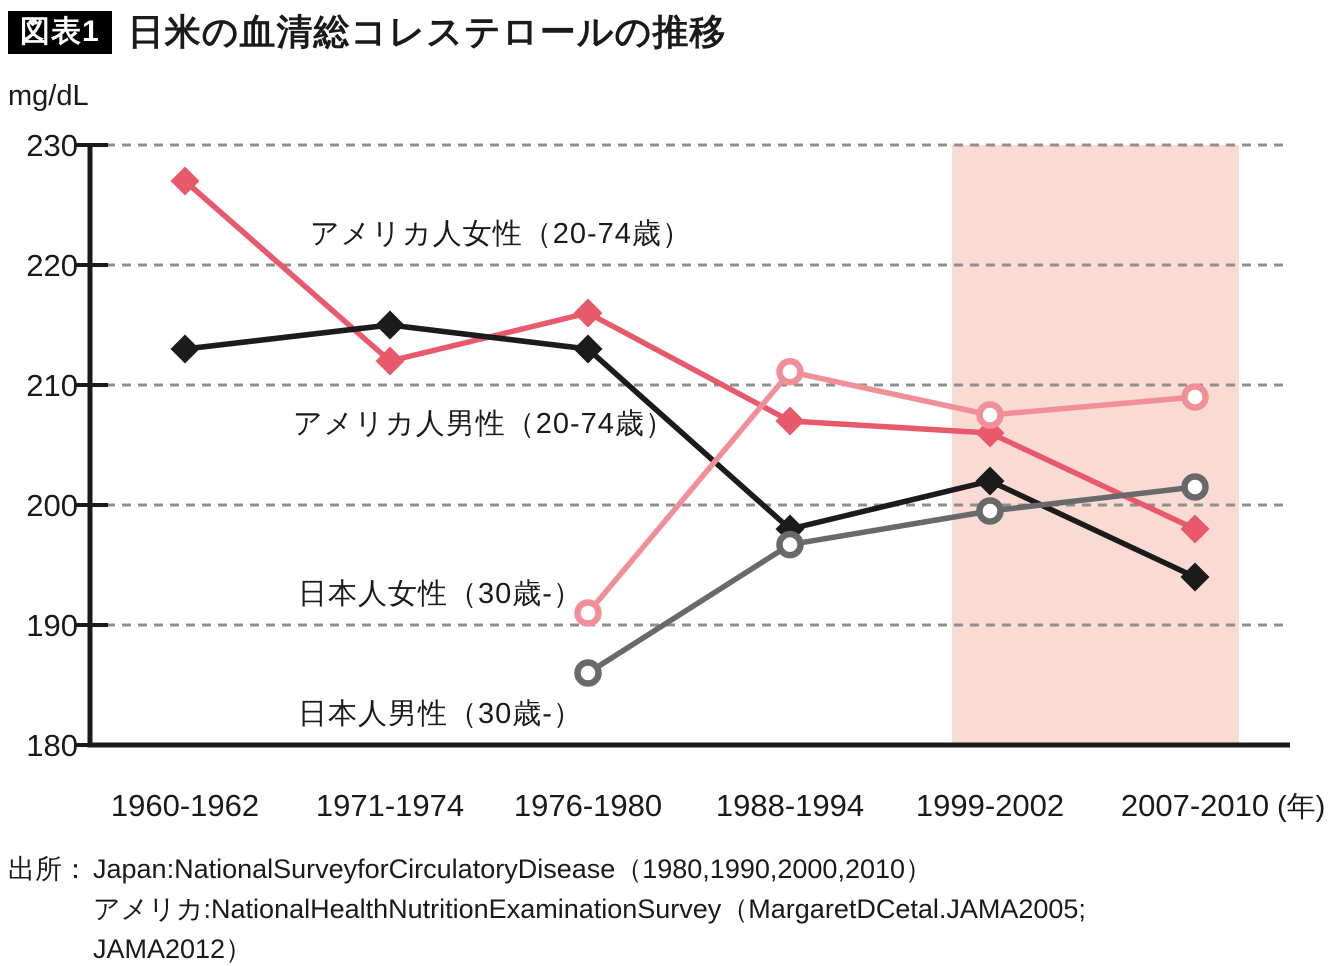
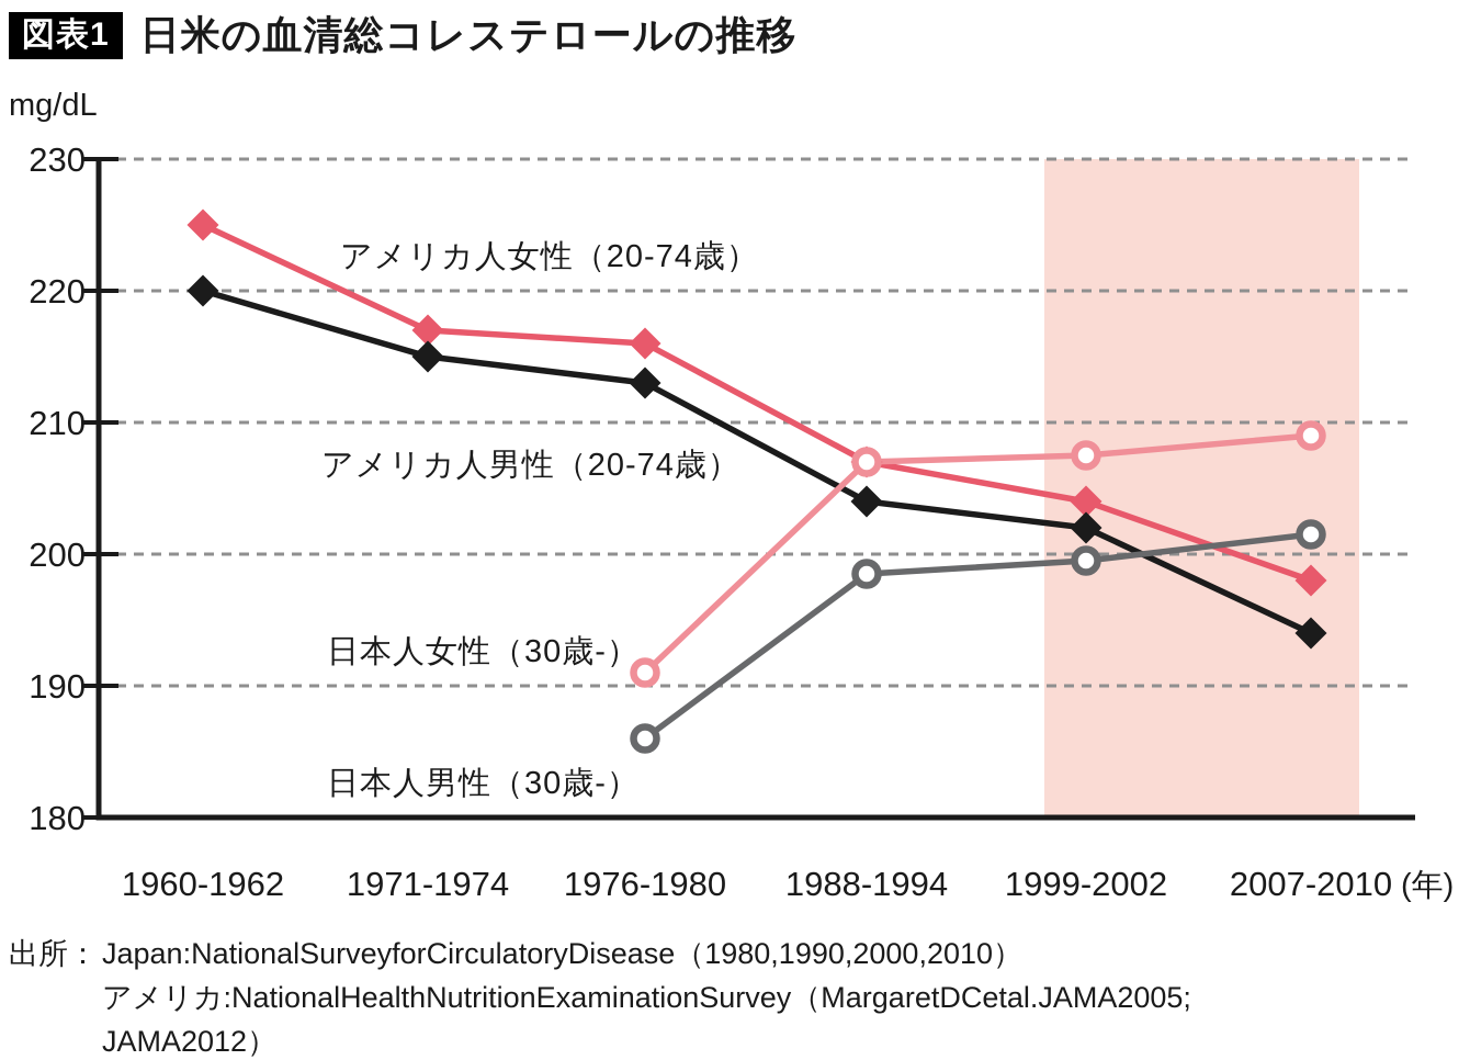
アメリカ人女性（20-74歳）/1960-1962: 227 -> 225
アメリカ人男性（20-74歳）/1960-1962: 213 -> 220
アメリカ人女性（20-74歳）/1971-1974: 212 -> 217
アメリカ人男性（20-74歳）/1988-1994: 198 -> 204
日本人男性（30歳-）/1988-1994: 196.7 -> 198.5
日本人女性（30歳-）/1988-1994: 211.1 -> 207.0
アメリカ人女性（20-74歳）/1999-2002: 206 -> 204
